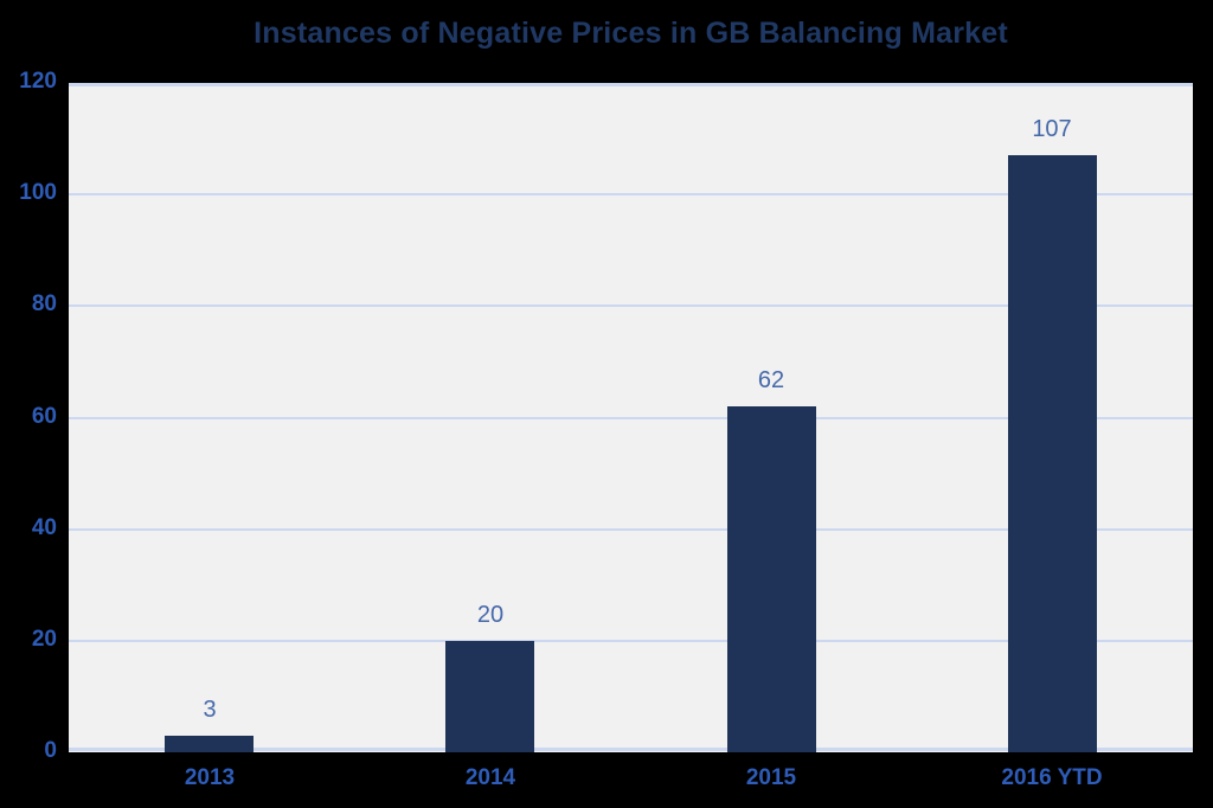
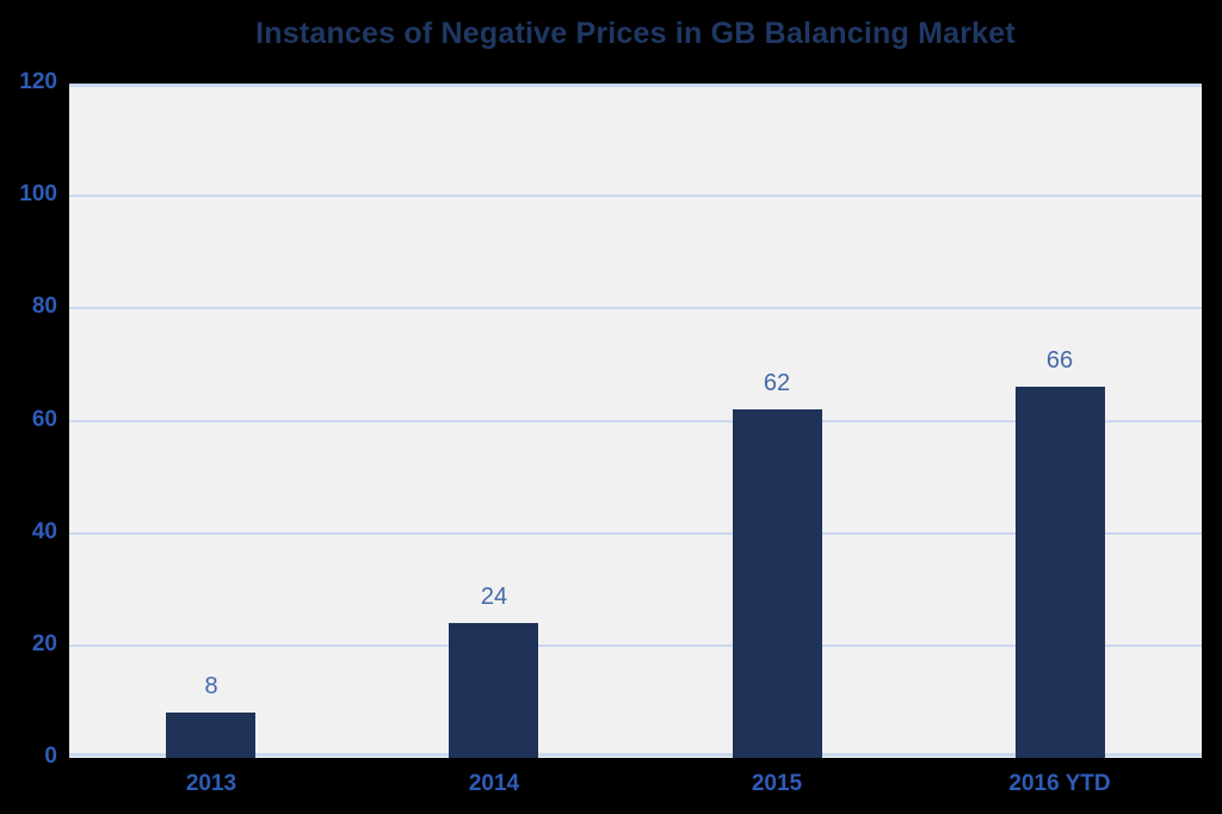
2013: 3 -> 8
2014: 20 -> 24
2016 YTD: 107 -> 66
